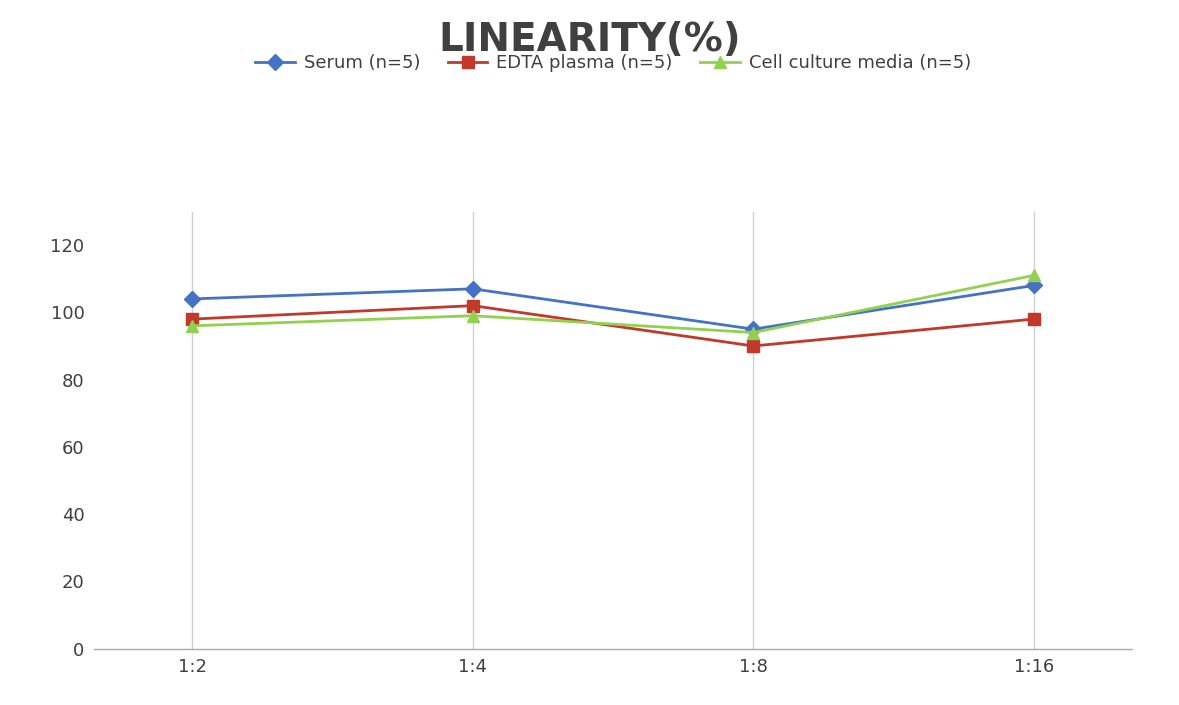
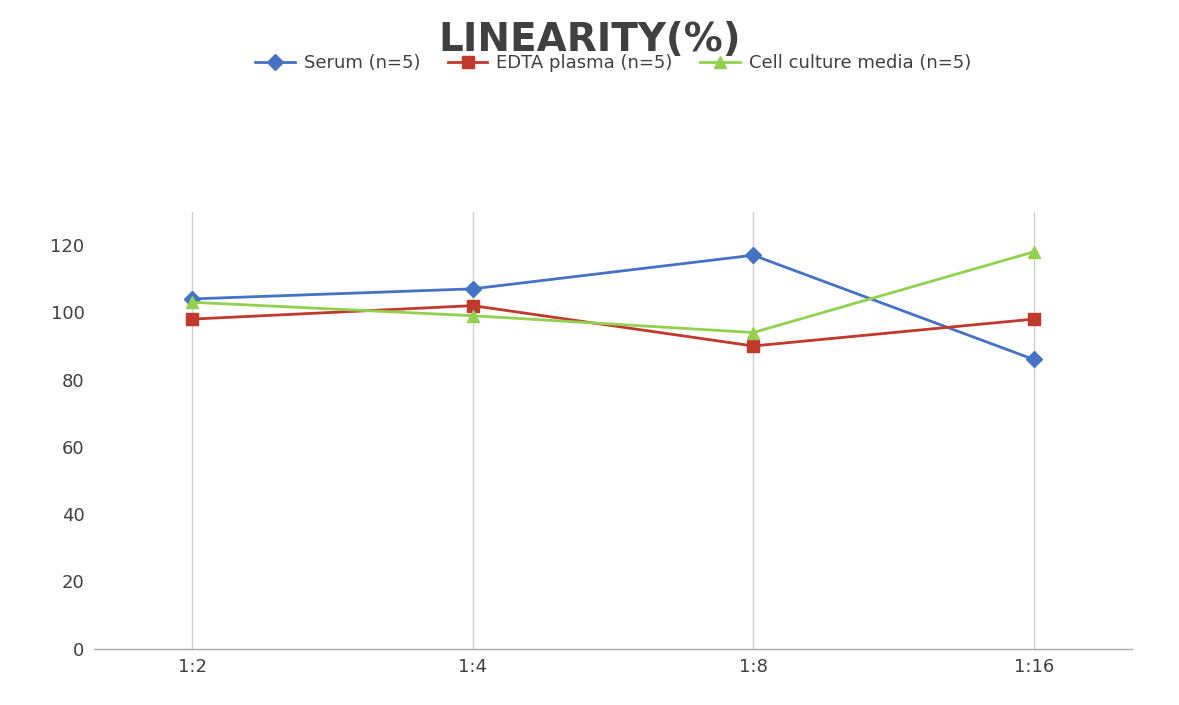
Cell culture media (n=5)/1:2: 96 -> 103
Serum (n=5)/1:8: 95 -> 117
Serum (n=5)/1:16: 108 -> 86
Cell culture media (n=5)/1:16: 111 -> 118
